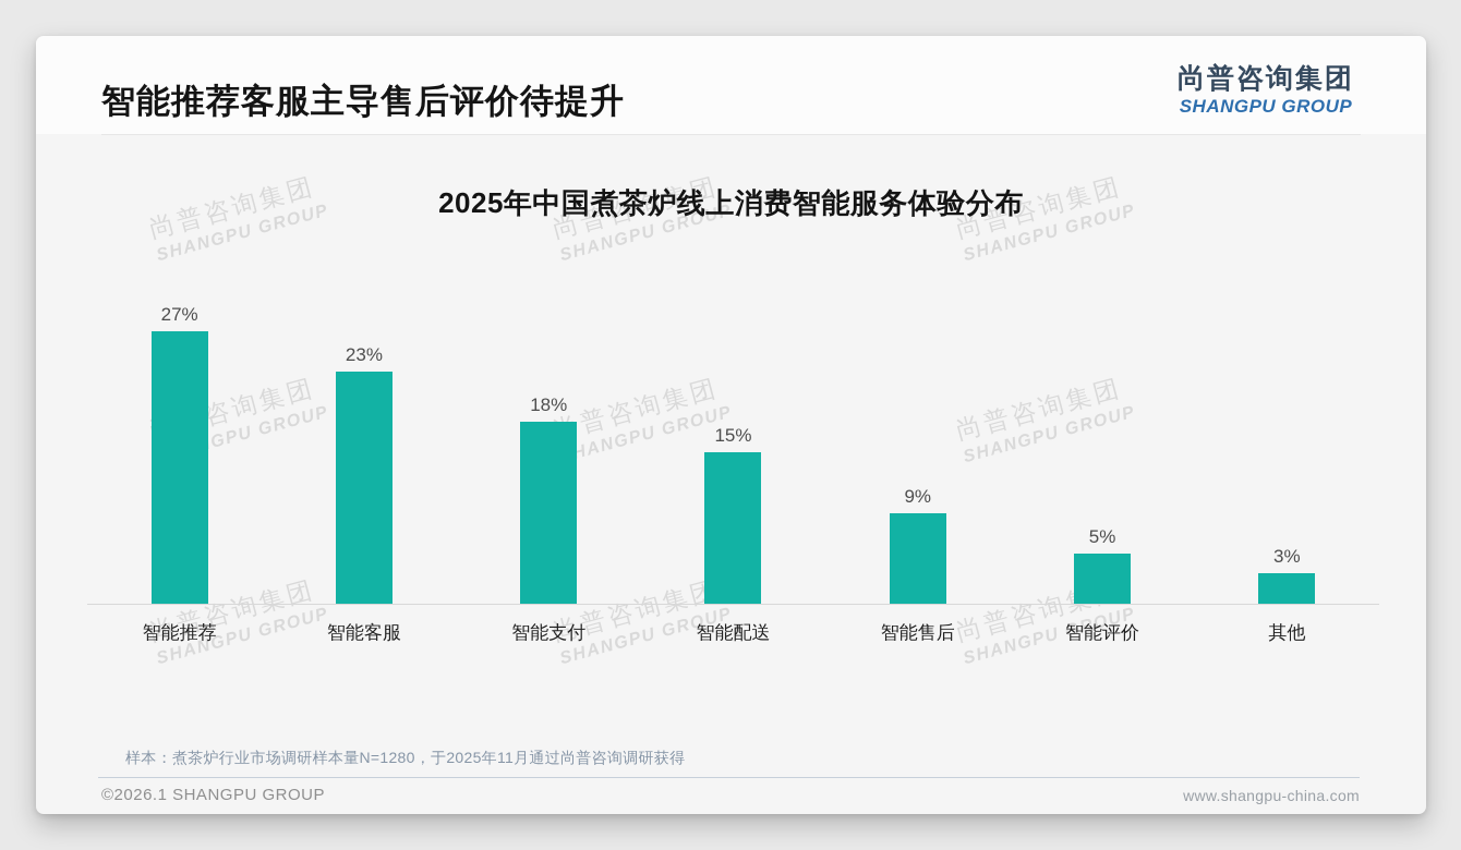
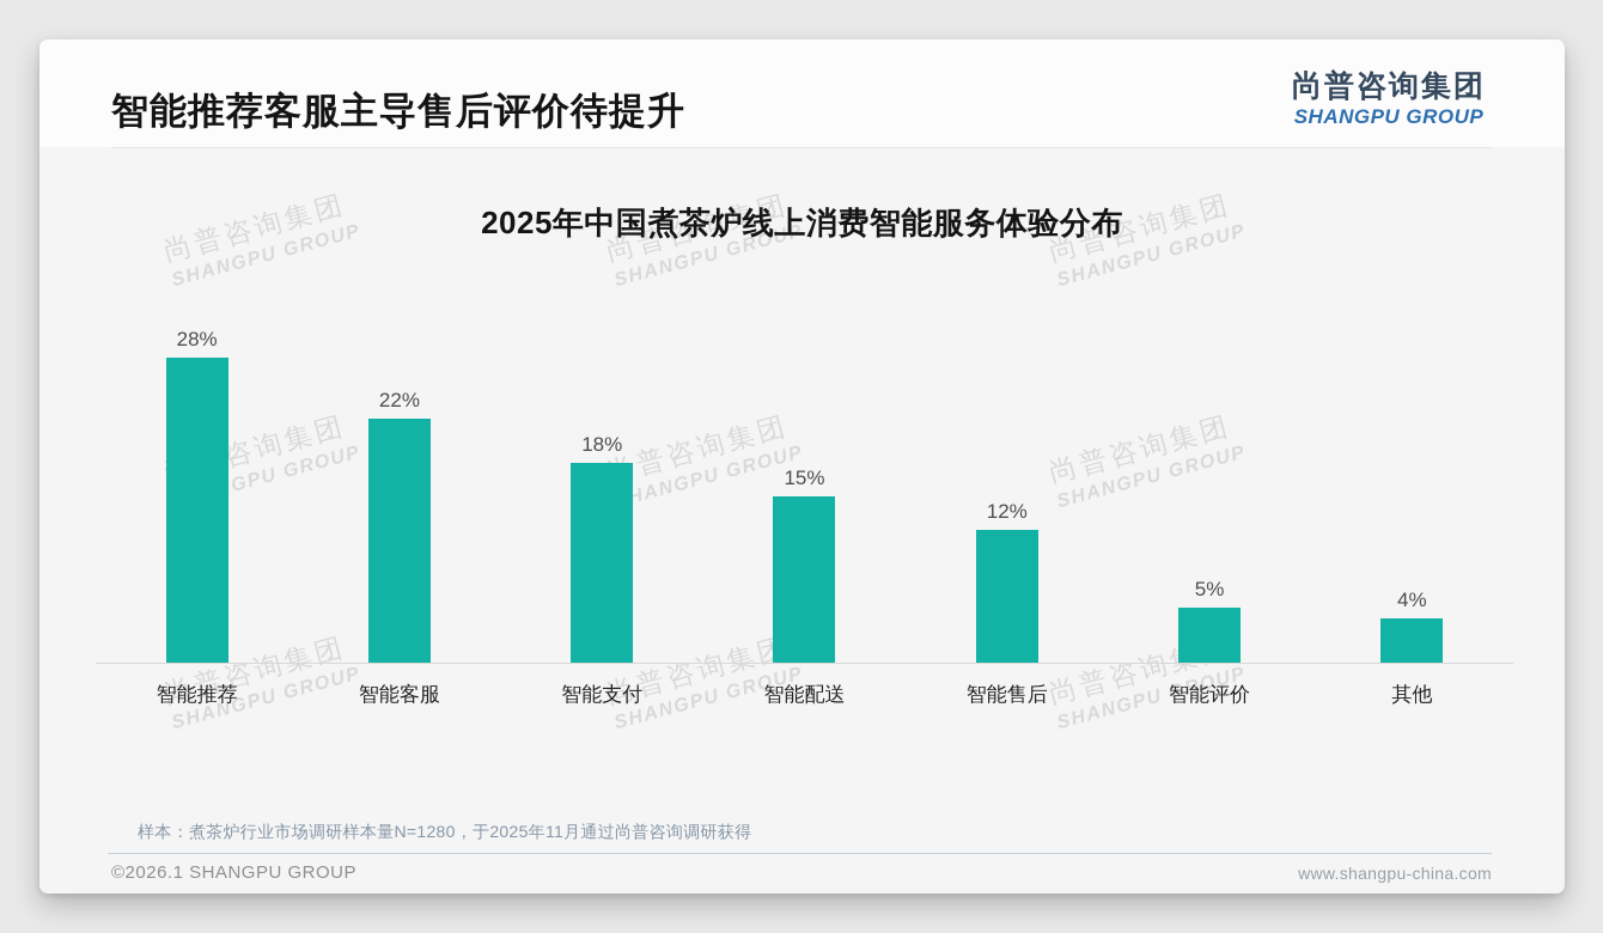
智能推荐: 27% -> 28%
智能客服: 23% -> 22%
智能售后: 9% -> 12%
其他: 3% -> 4%
